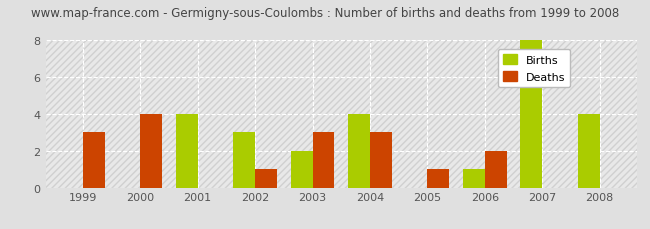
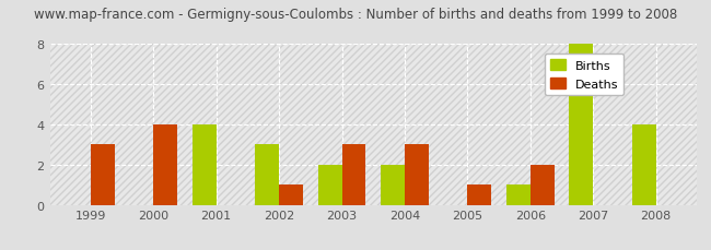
Births/2004: 4 -> 2
